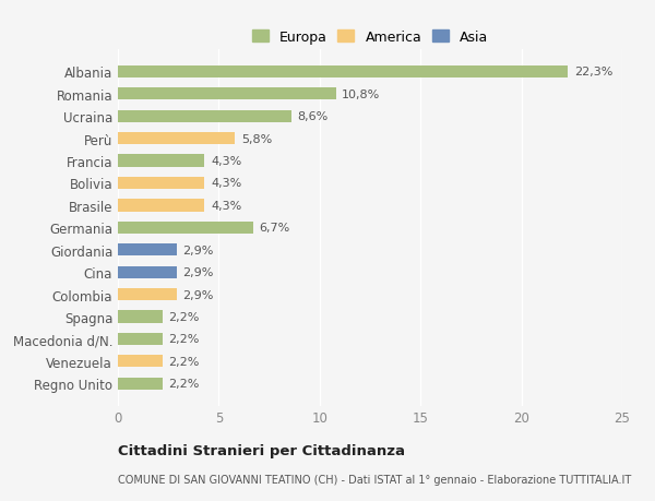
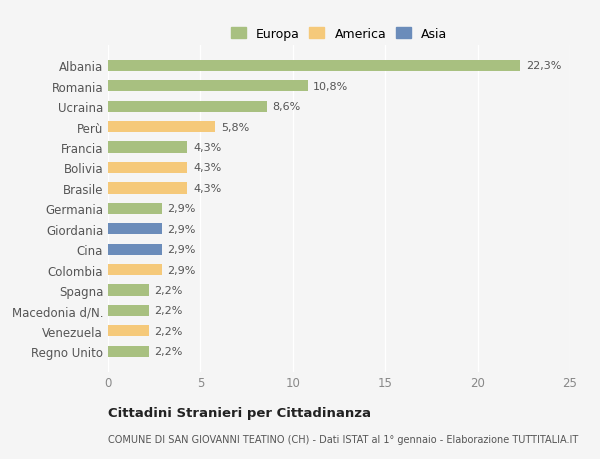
Germania: 6,7% -> 2,9%
